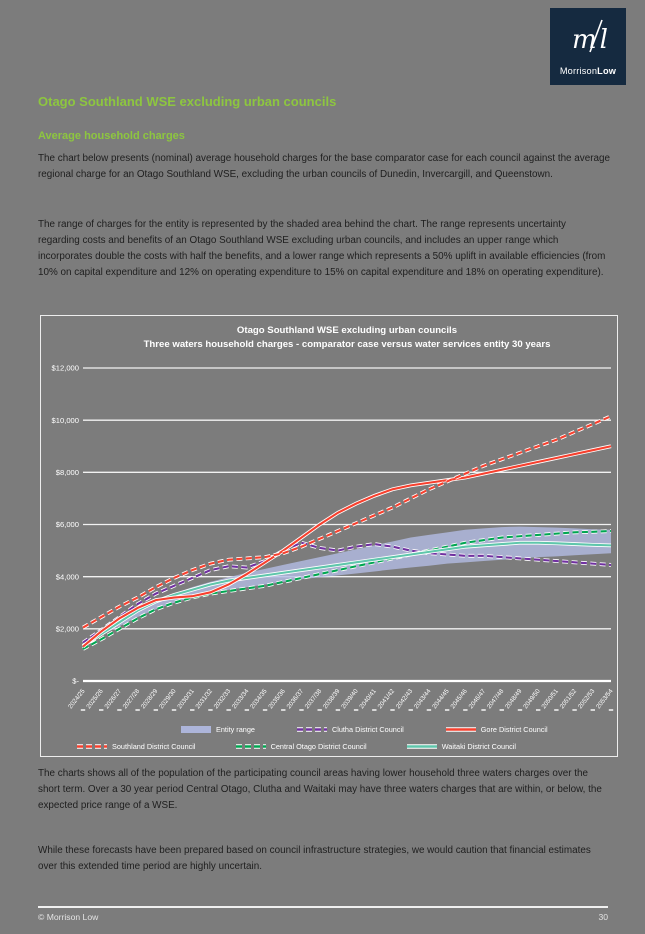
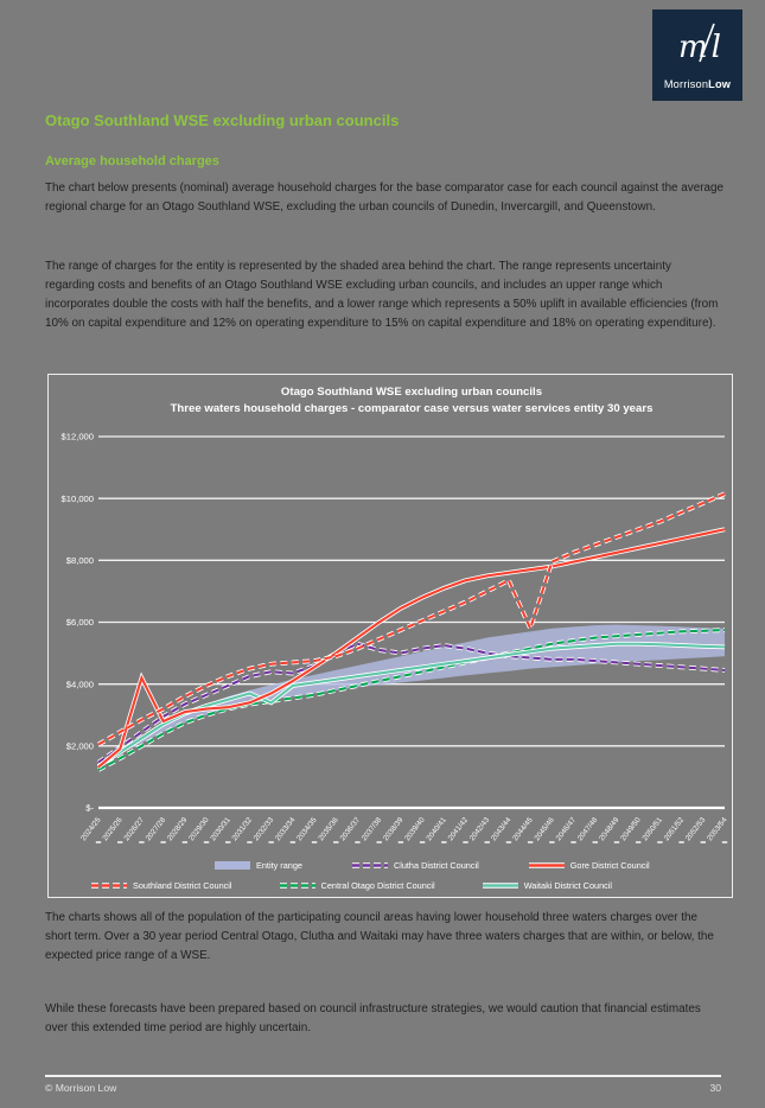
Gore District Council/2026/27: $2400 -> $4200
Waitaki District Council/2032/33: $3800 -> $3400
Southland District Council/2044/45: $7600 -> $5800
